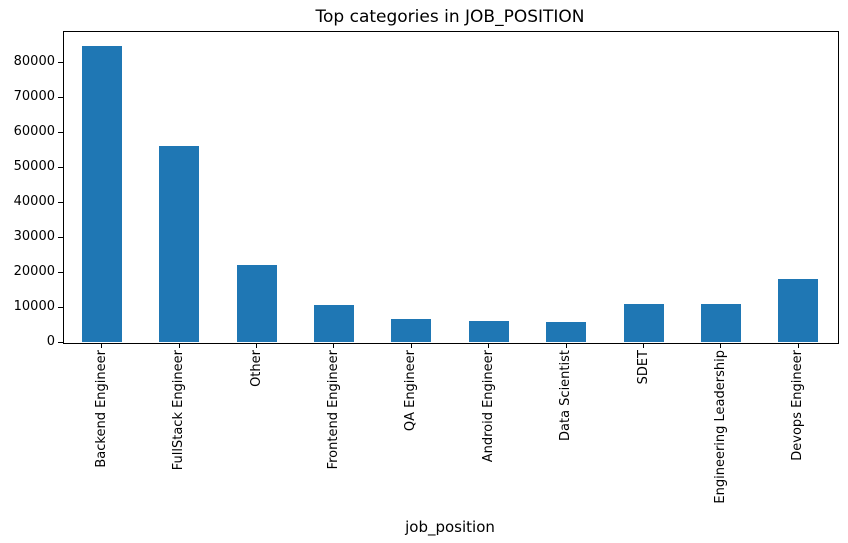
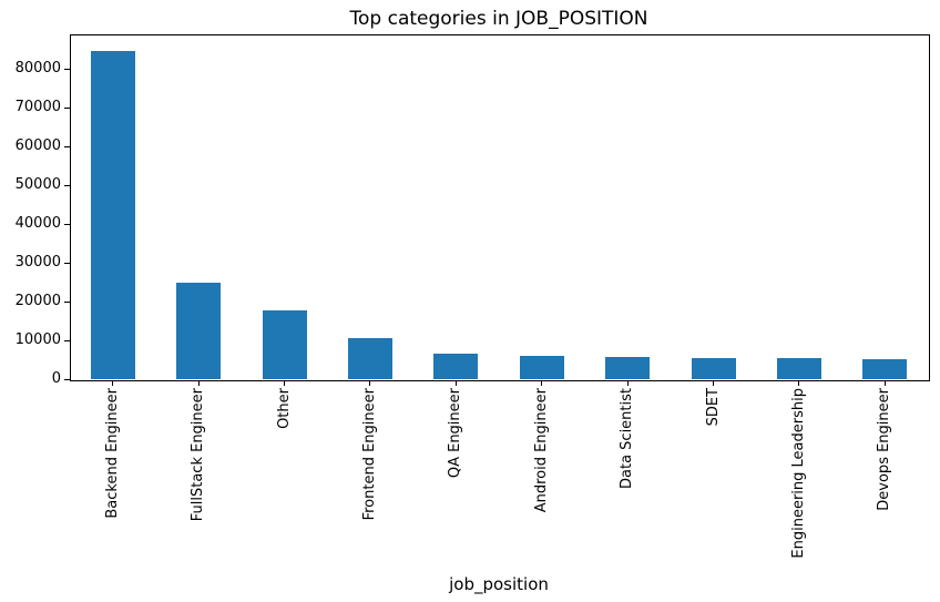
FullStack Engineer: 56000 -> 25000
Other: 22000 -> 18000
SDET: 11000 -> 5000
Engineering Leadership: 11000 -> 5000
Devops Engineer: 18000 -> 5000
